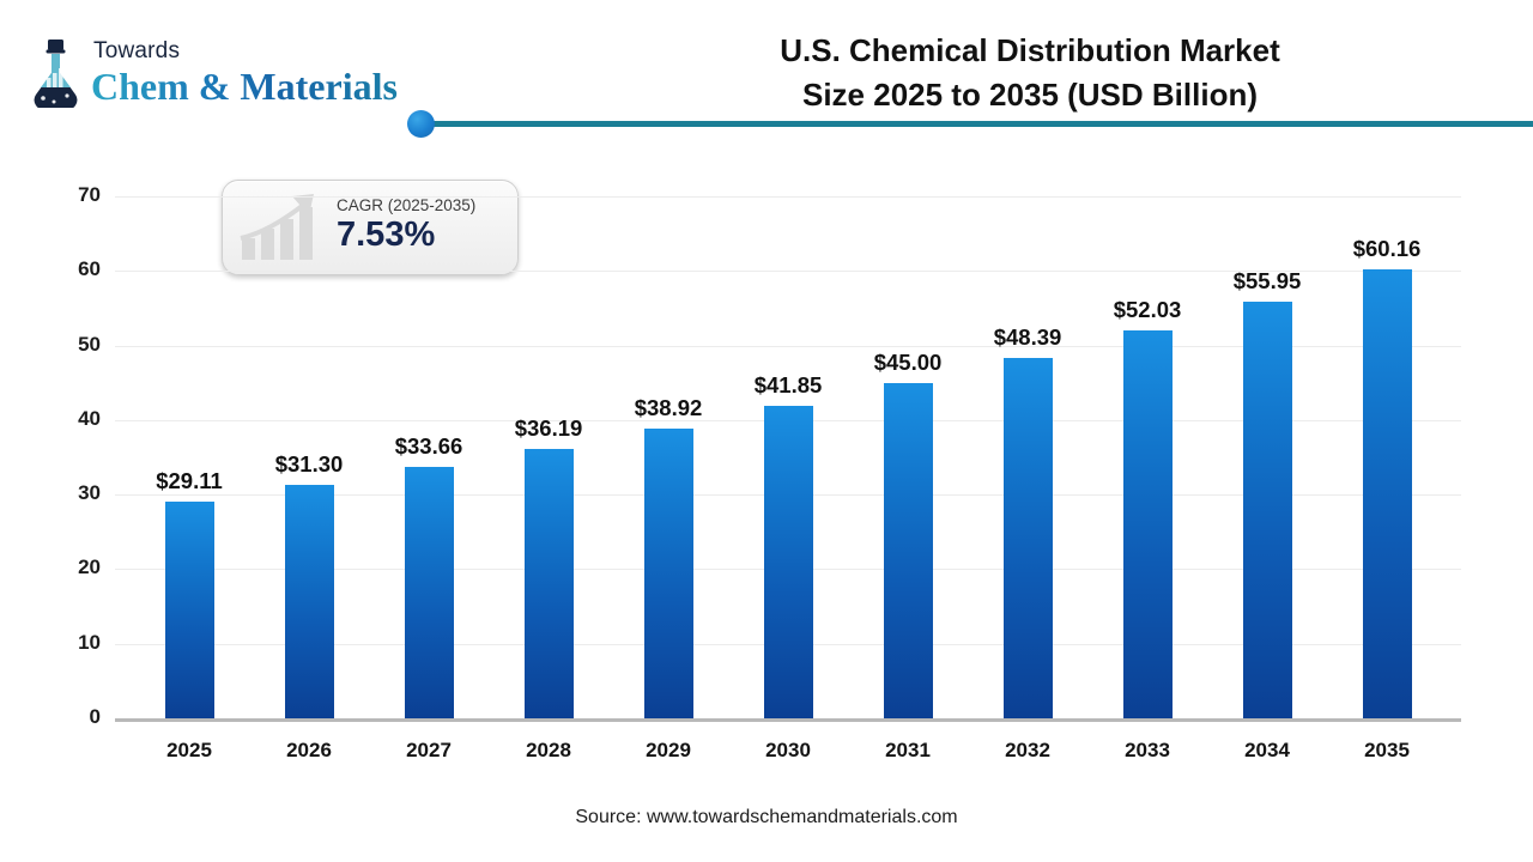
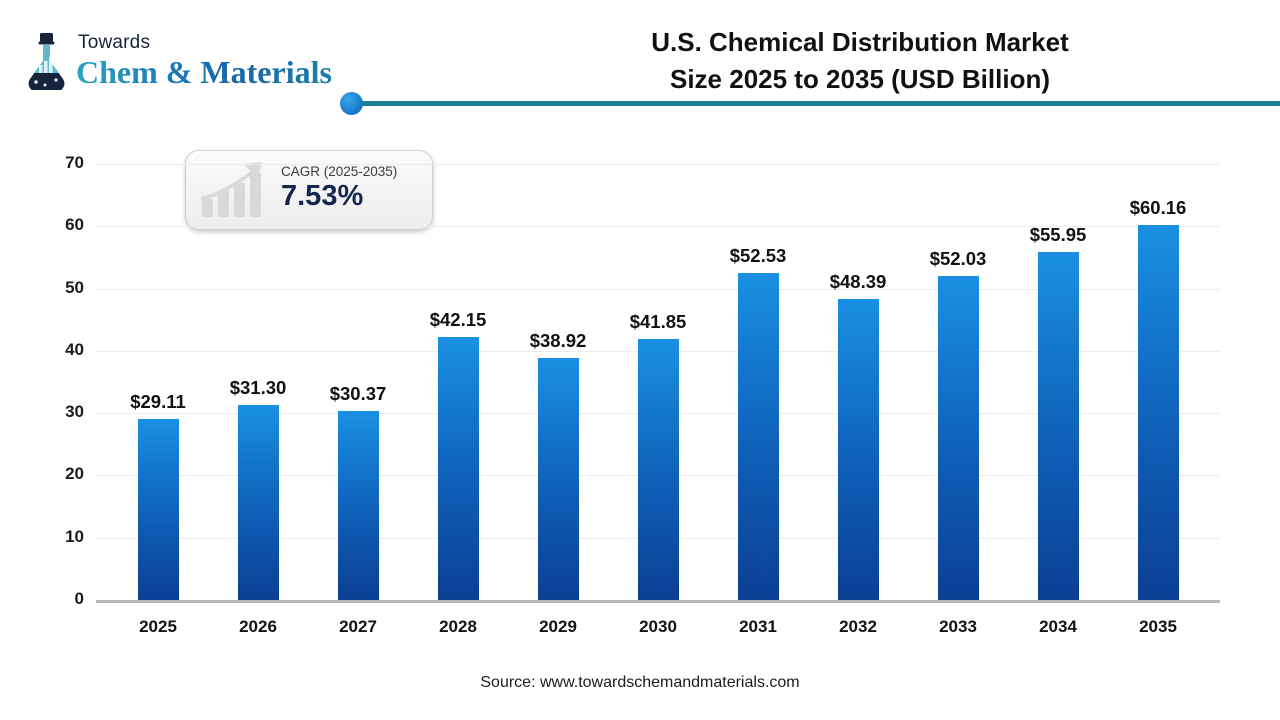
2027: $33.66 -> $30.37
2028: $36.19 -> $42.15
2031: $45.00 -> $52.53
